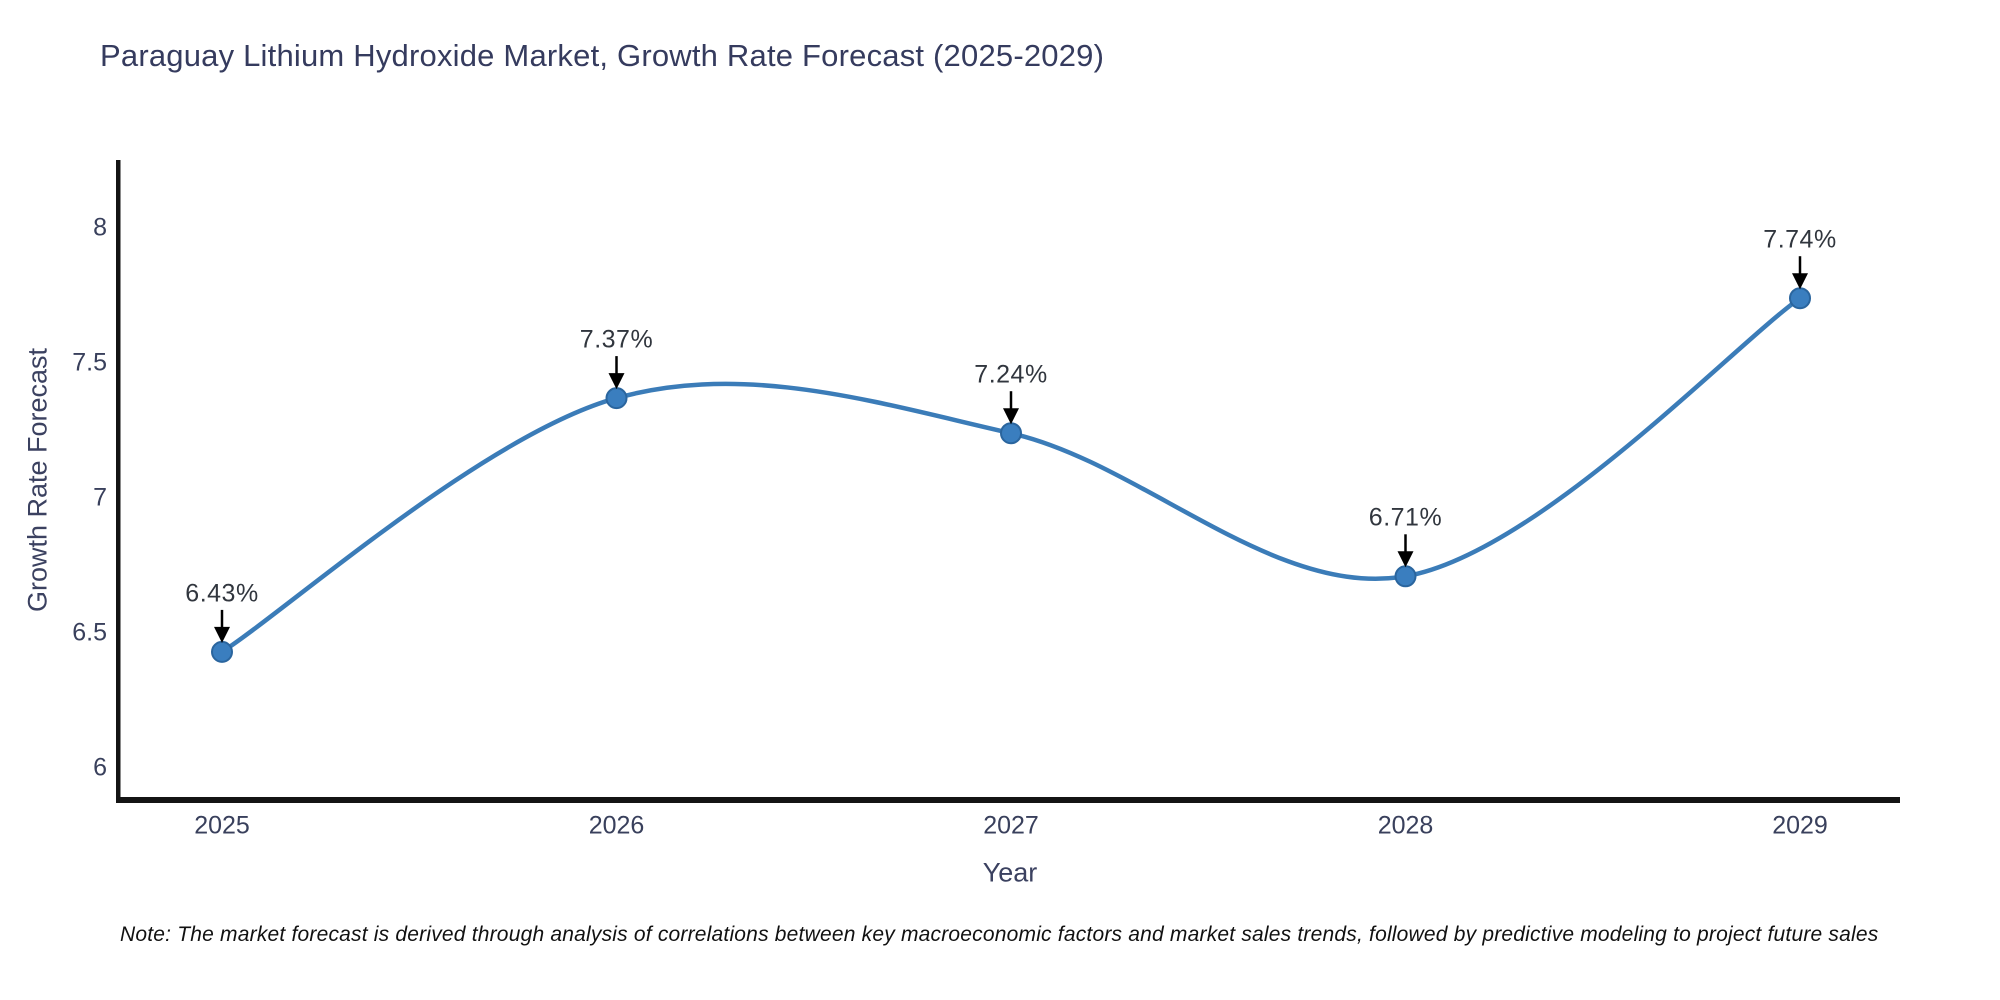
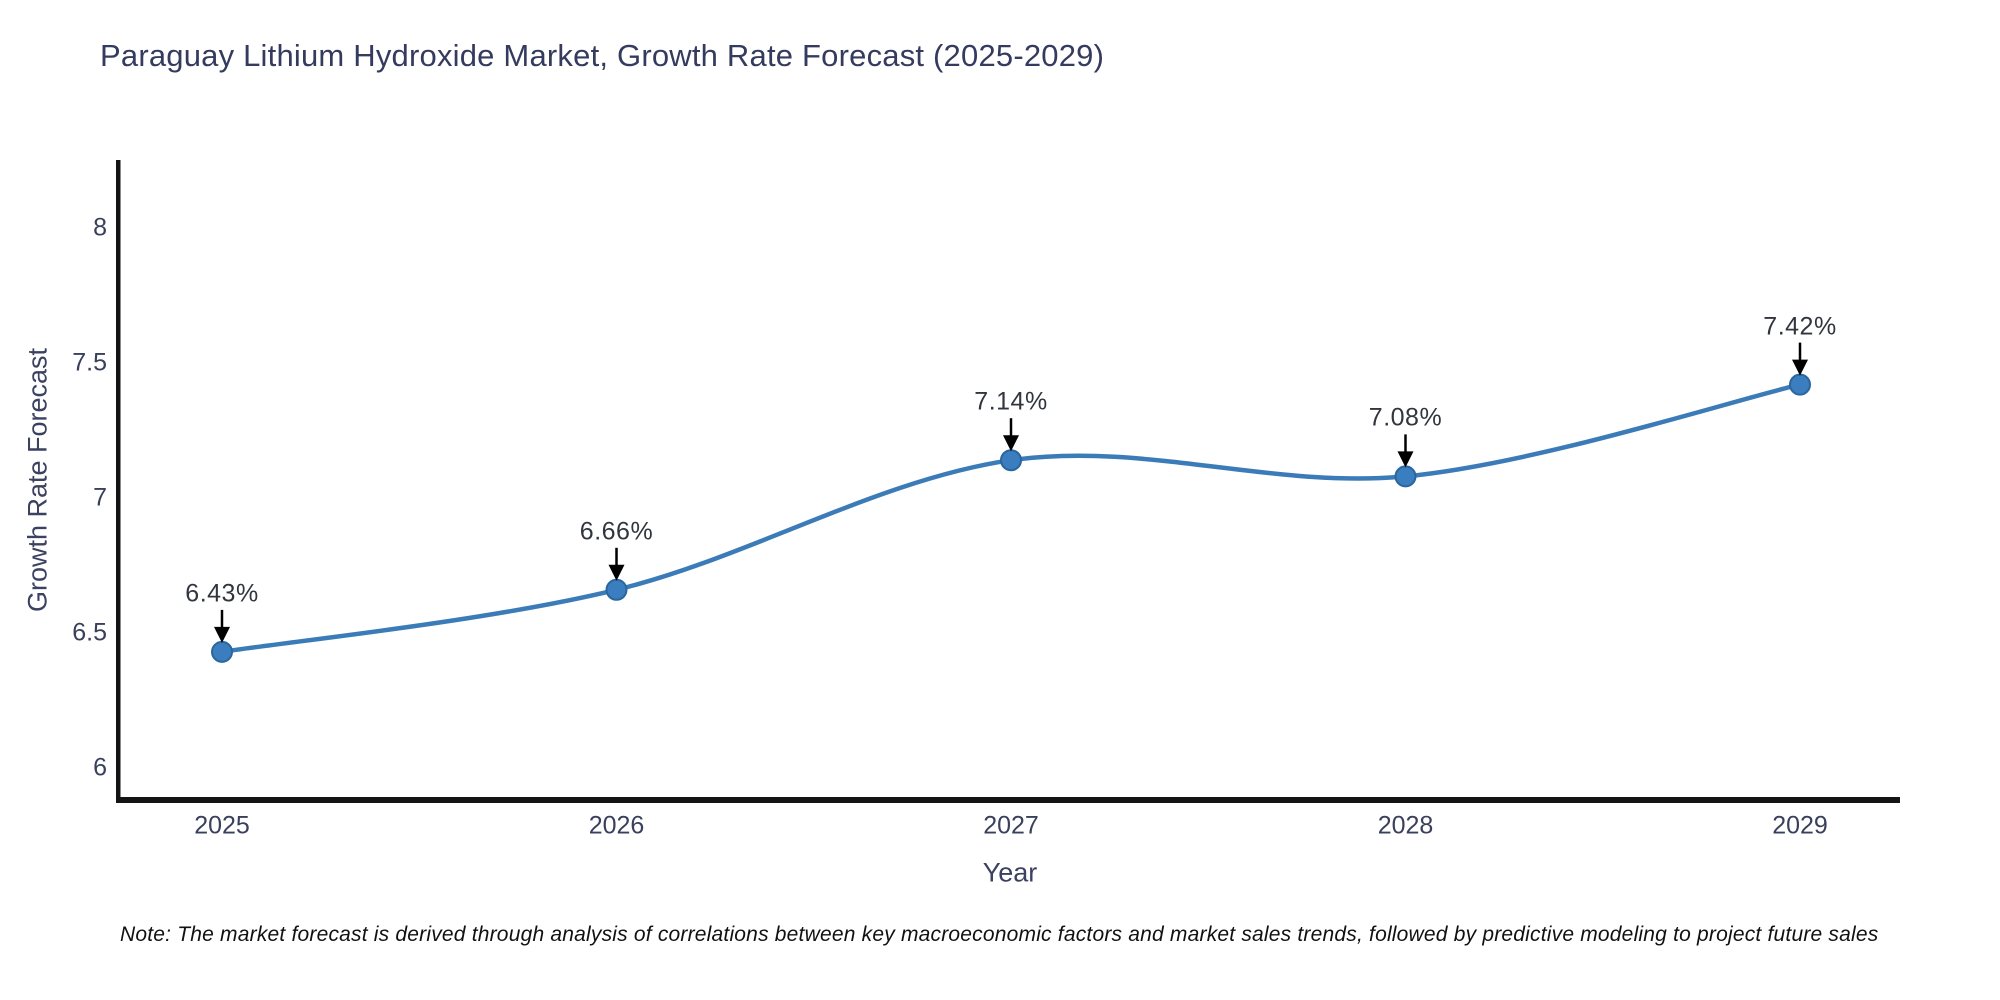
2026: 7.37% -> 6.66%
2027: 7.24% -> 7.14%
2028: 6.71% -> 7.08%
2029: 7.74% -> 7.42%
